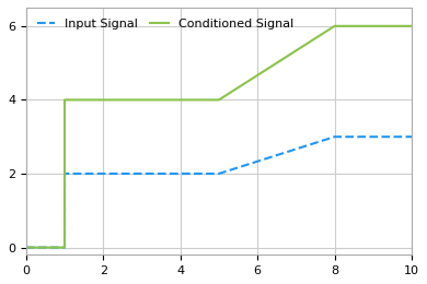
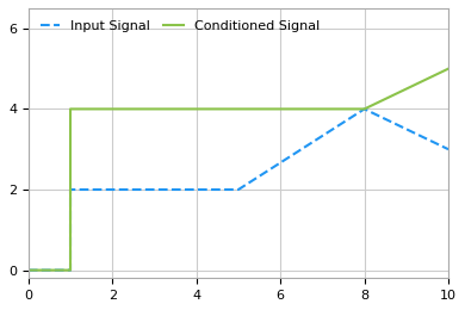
Input Signal/8: 3 -> 4
Conditioned Signal/8: 6 -> 4
Conditioned Signal/10: 6 -> 5
